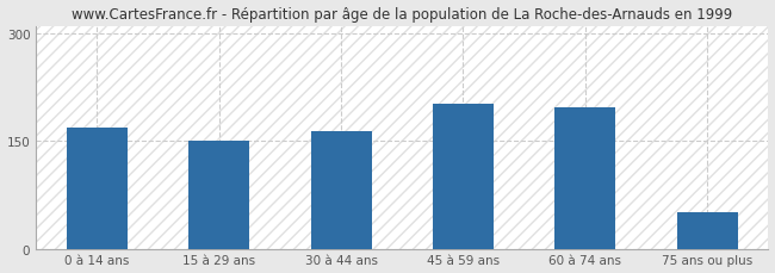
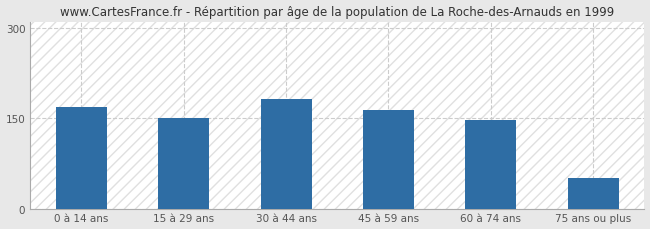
30 à 44 ans: 164 -> 182
45 à 59 ans: 202 -> 163
60 à 74 ans: 196 -> 146
